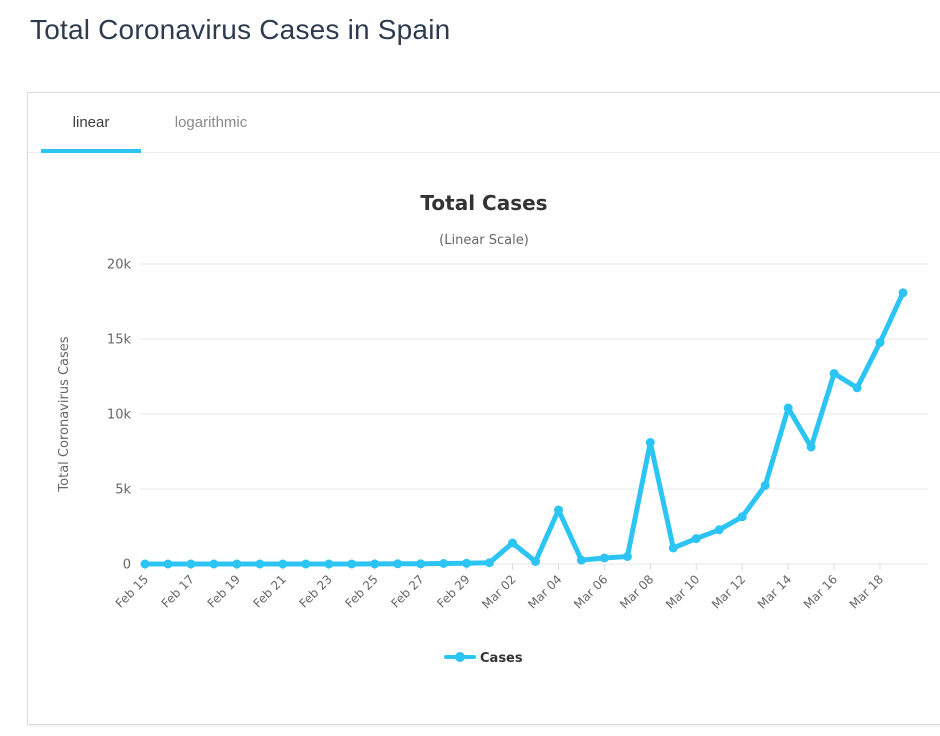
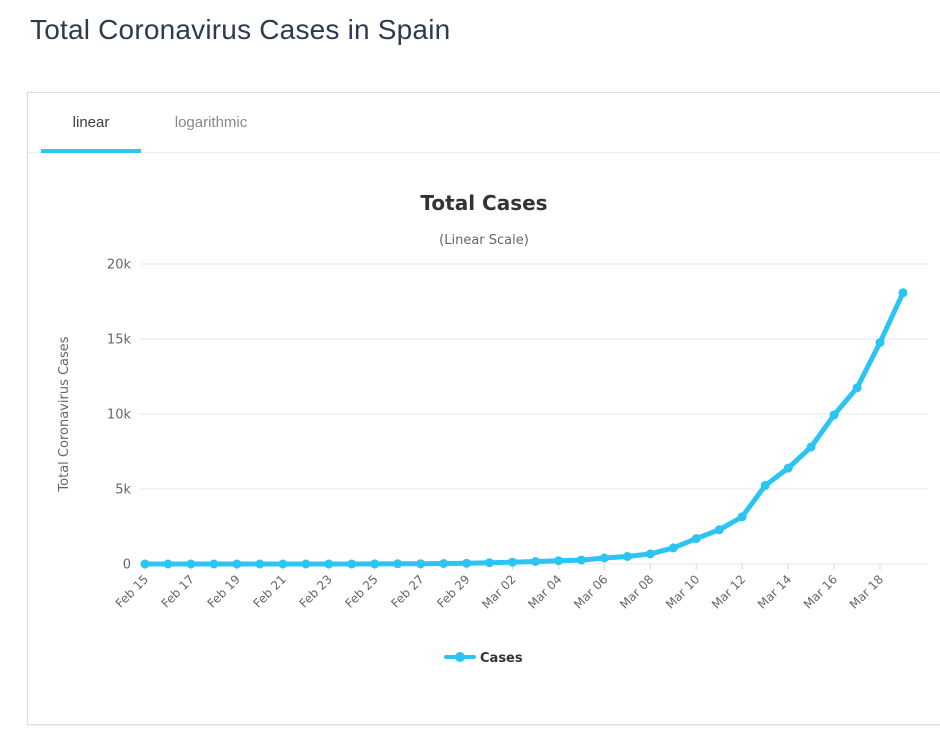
Mar 02: 1.4k -> 0.1k
Mar 04: 3.6k -> 0.2k
Mar 08: 8.1k -> 0.7k
Mar 14: 10.4k -> 6.4k
Mar 16: 12.7k -> 9.9k
